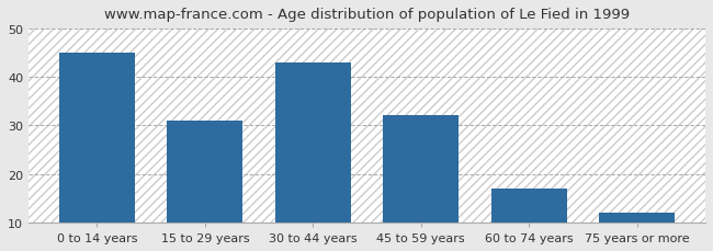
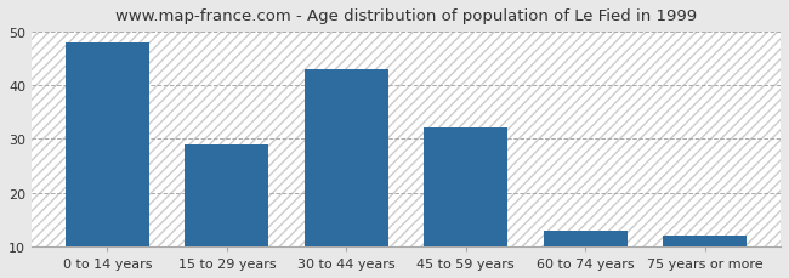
0 to 14 years: 45 -> 48
15 to 29 years: 31 -> 29
60 to 74 years: 17 -> 13
